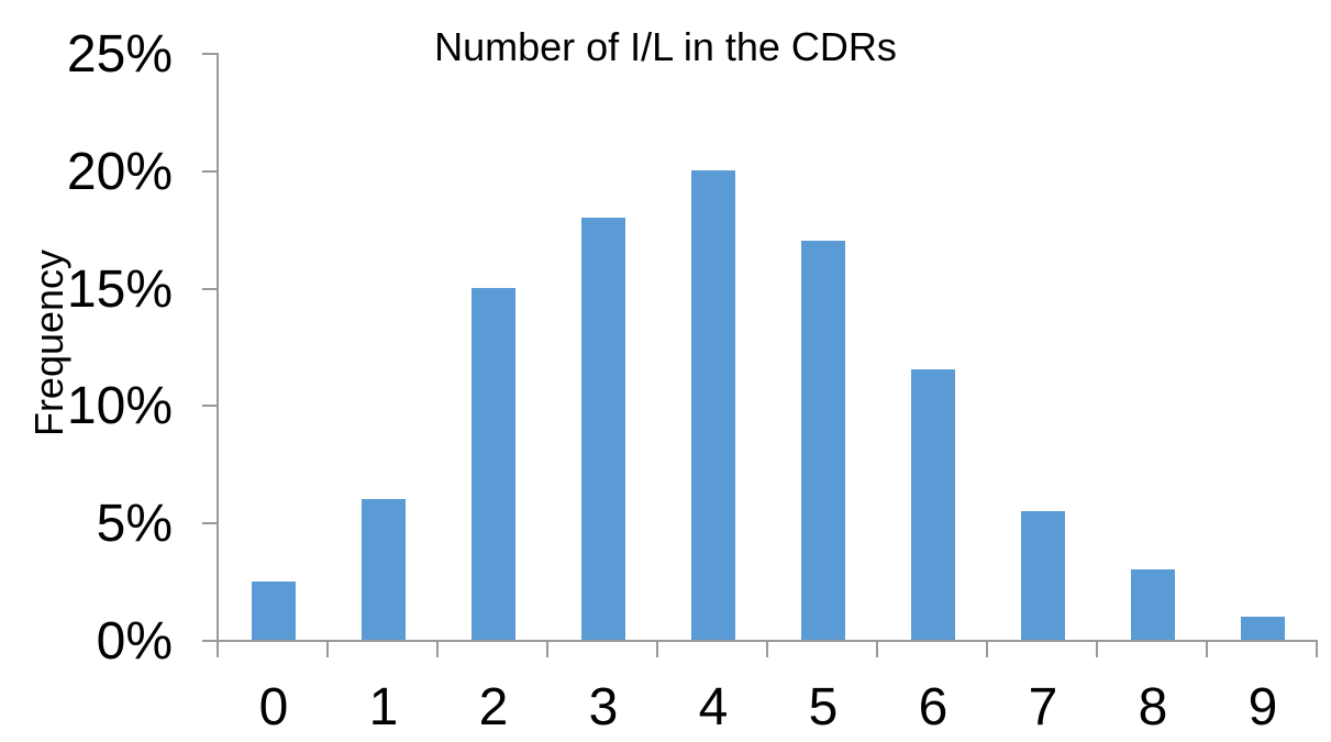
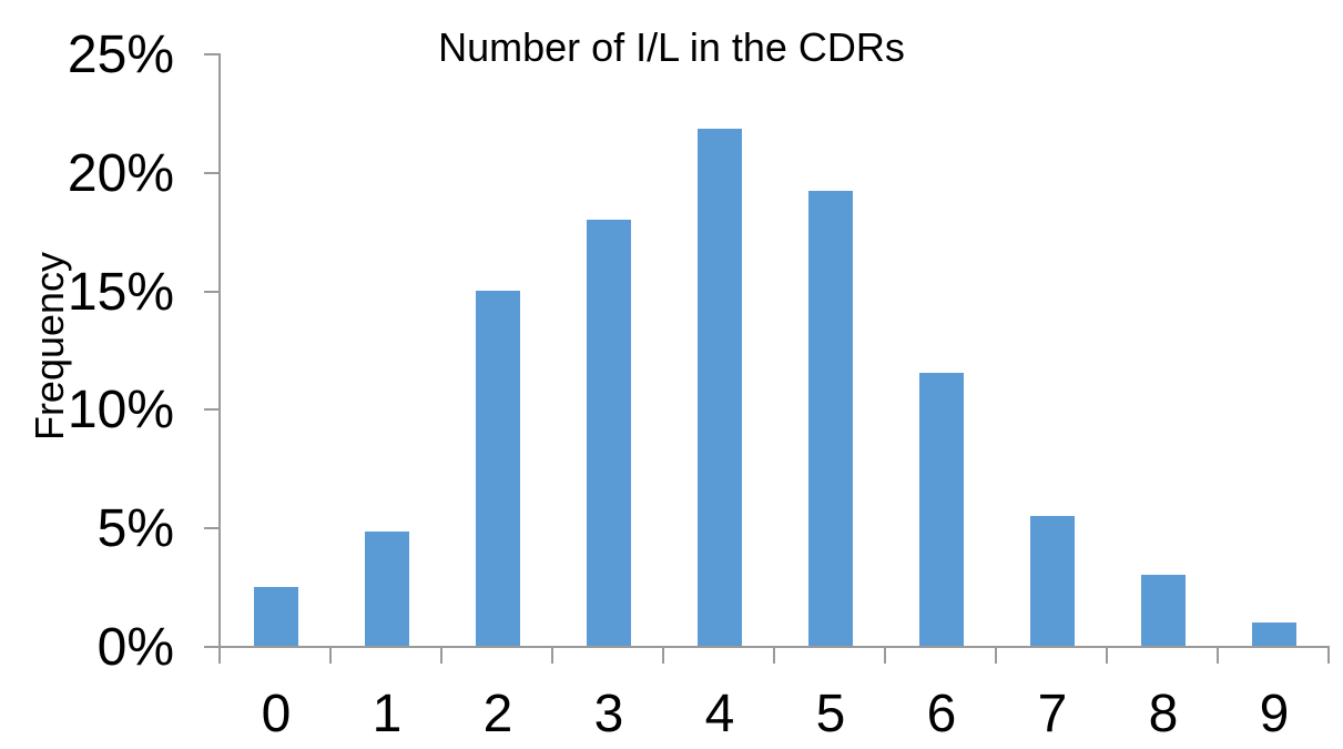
1: 6.0% -> 4.8%
4: 20.0% -> 21.8%
5: 17.0% -> 19.2%
